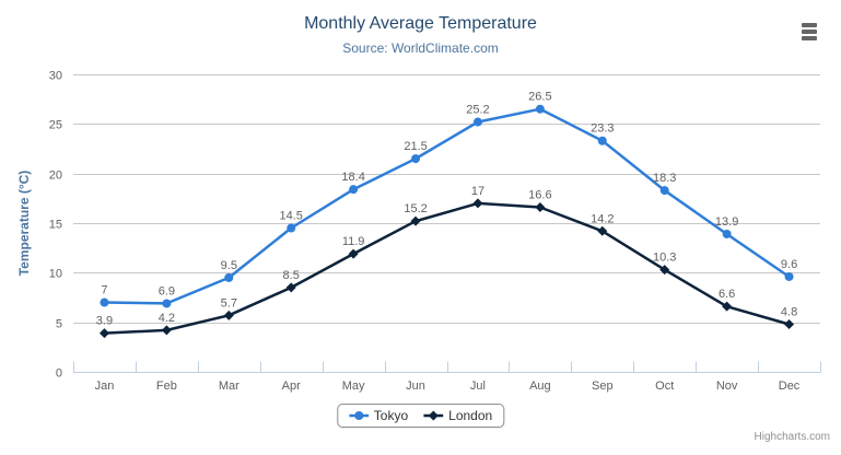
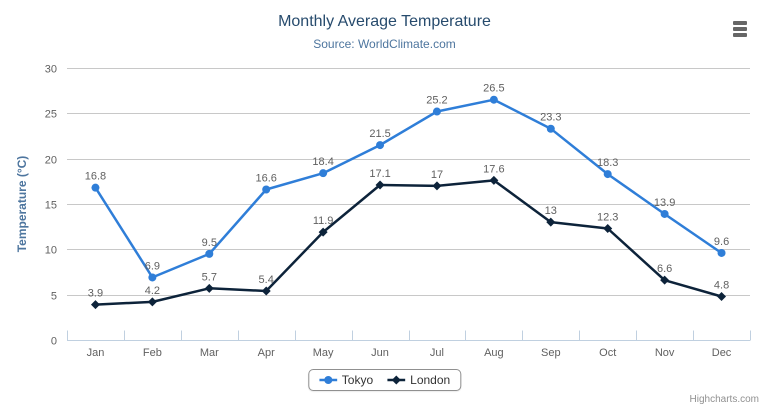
Tokyo/Jan: 7 -> 16.8
Tokyo/Apr: 14.5 -> 16.6
London/Apr: 8.5 -> 5.4
London/Jun: 15.2 -> 17.1
London/Aug: 16.6 -> 17.6
London/Sep: 14.2 -> 13
London/Oct: 10.3 -> 12.3
